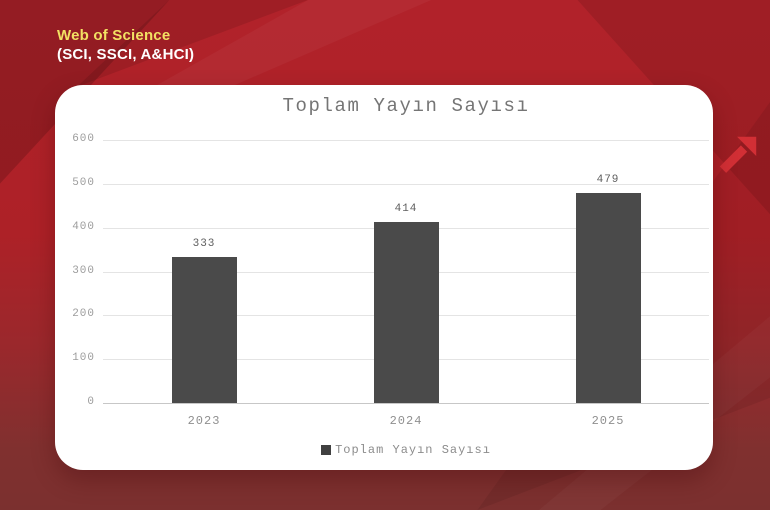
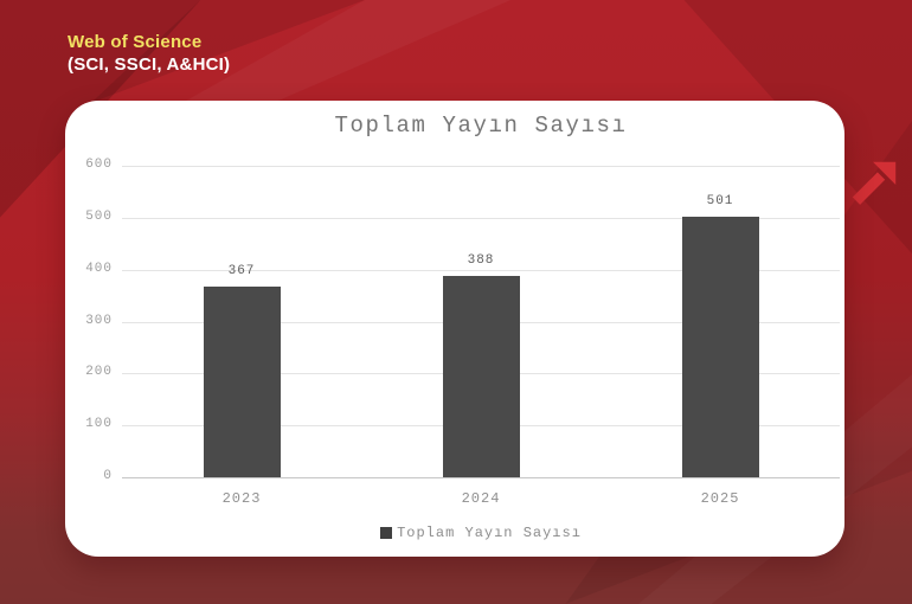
2023: 333 -> 367
2024: 414 -> 388
2025: 479 -> 501
